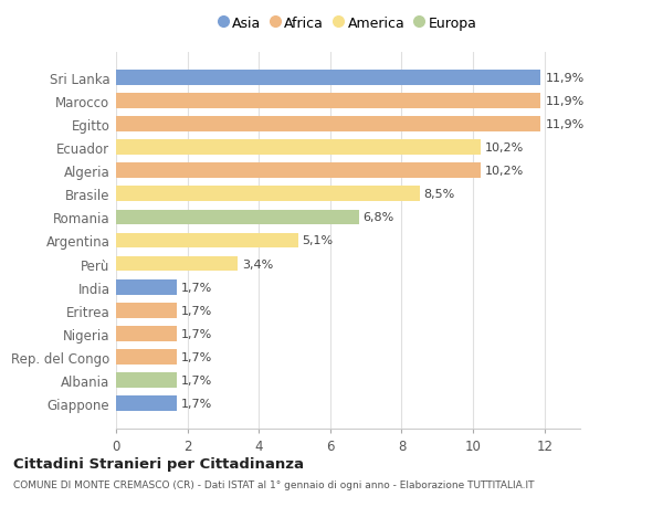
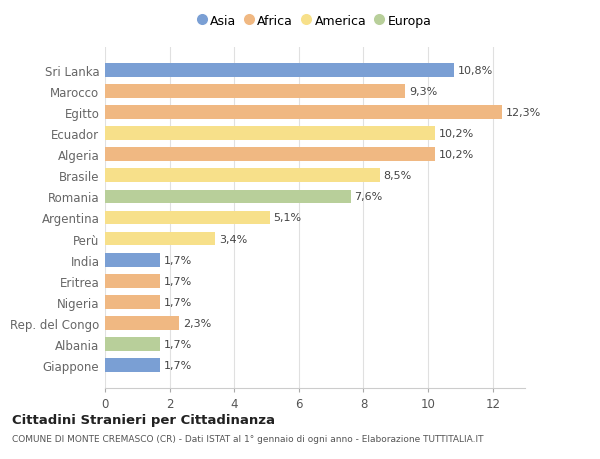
Sri Lanka: 11,9% -> 10,8%
Marocco: 11,9% -> 9,3%
Egitto: 11,9% -> 12,3%
Romania: 6,8% -> 7,6%
Rep. del Congo: 1,7% -> 2,3%
